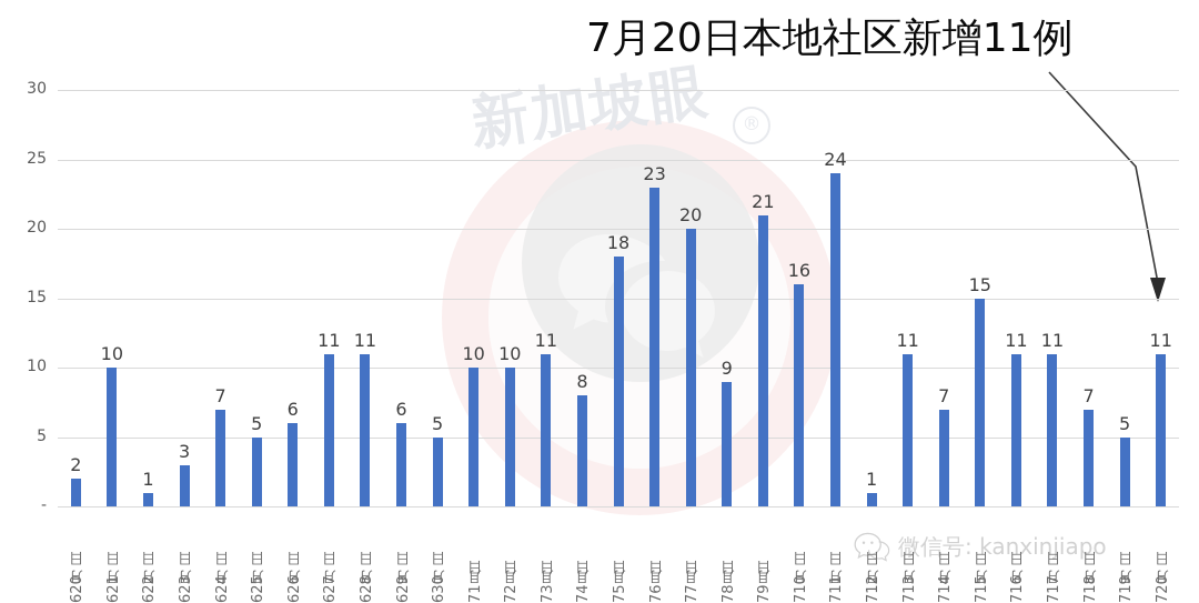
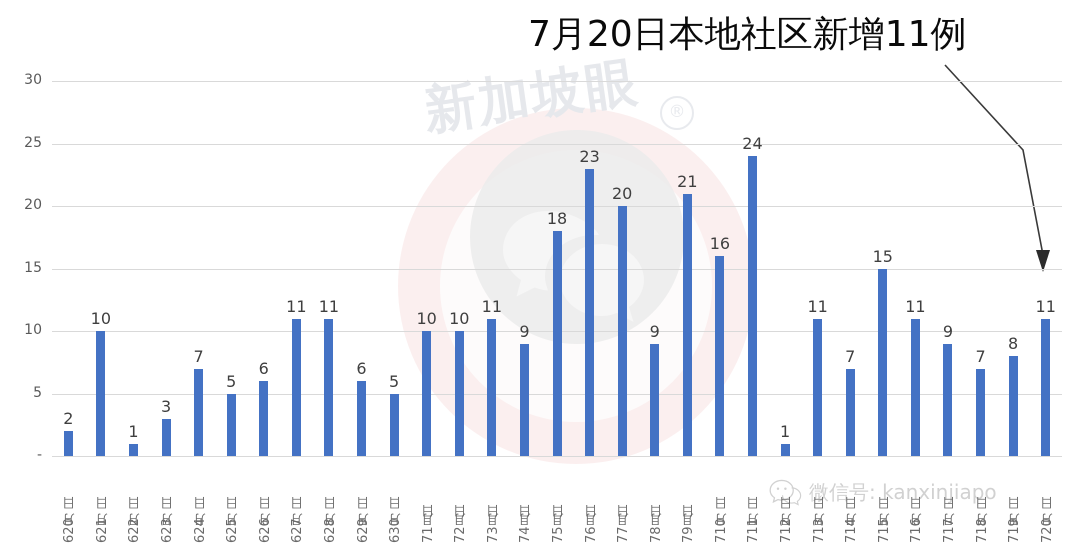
7月4日: 8 -> 9
7月17日: 11 -> 9
7月19日: 5 -> 8
